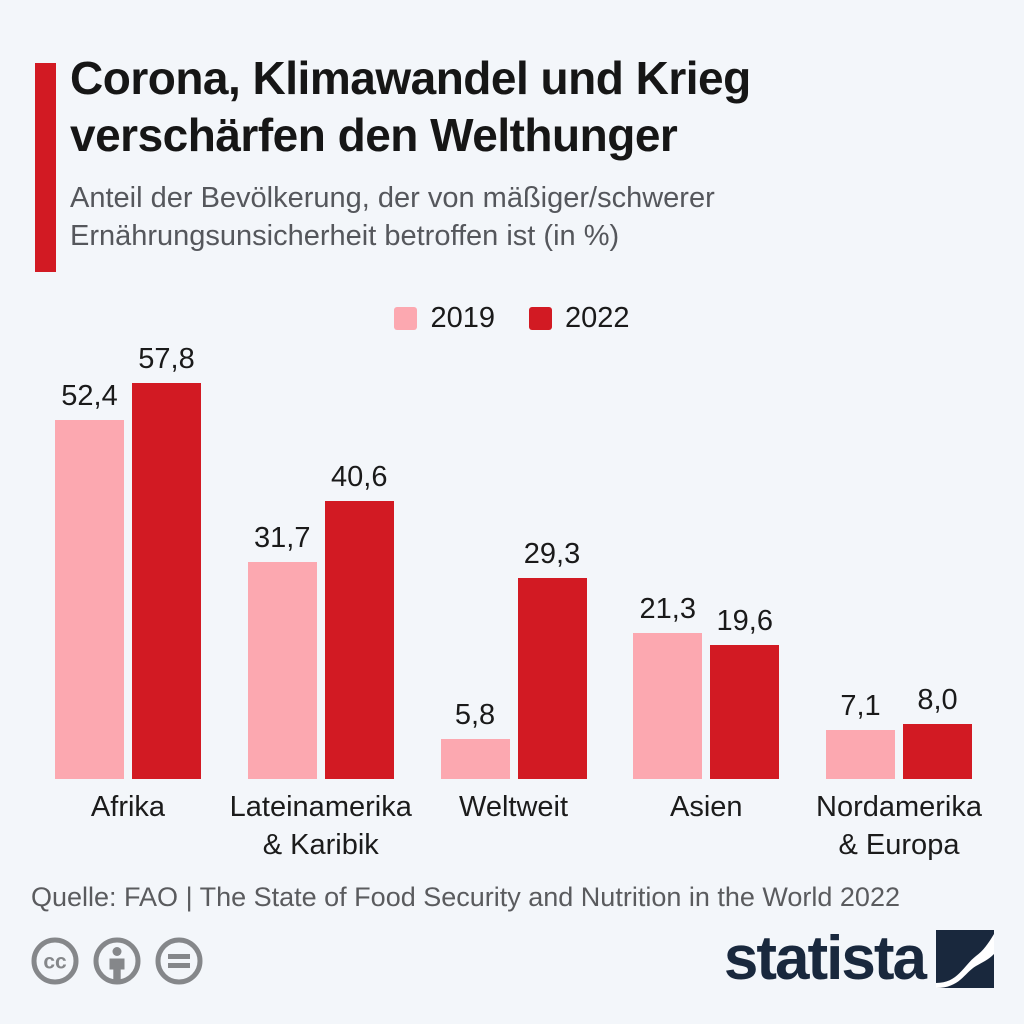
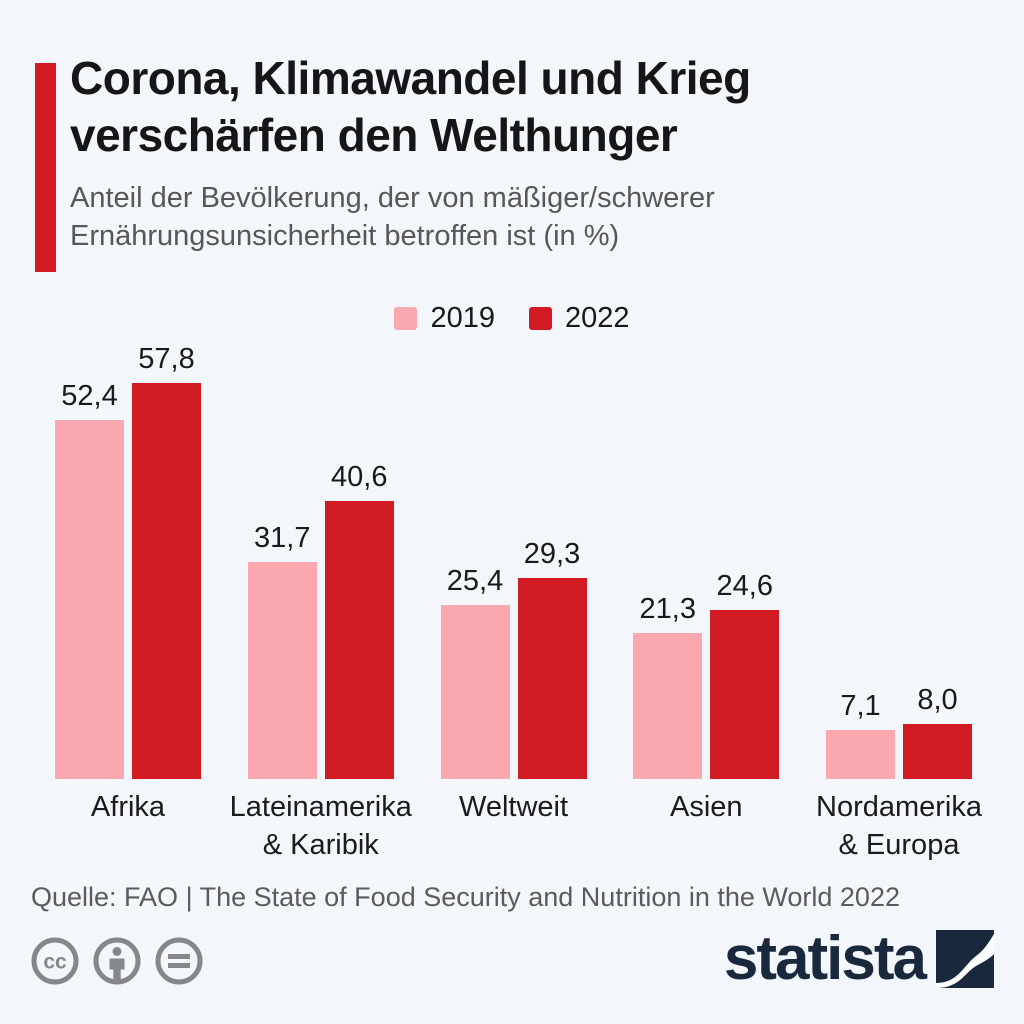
2019/Weltweit: 5,8 -> 25,4
2022/Asien: 19,6 -> 24,6
